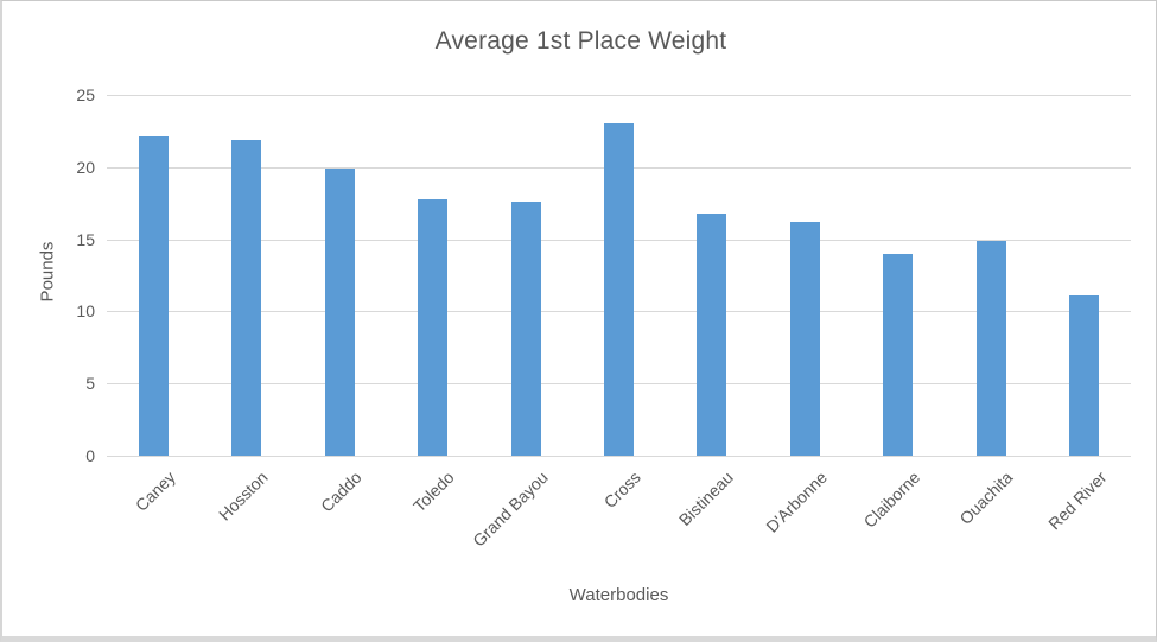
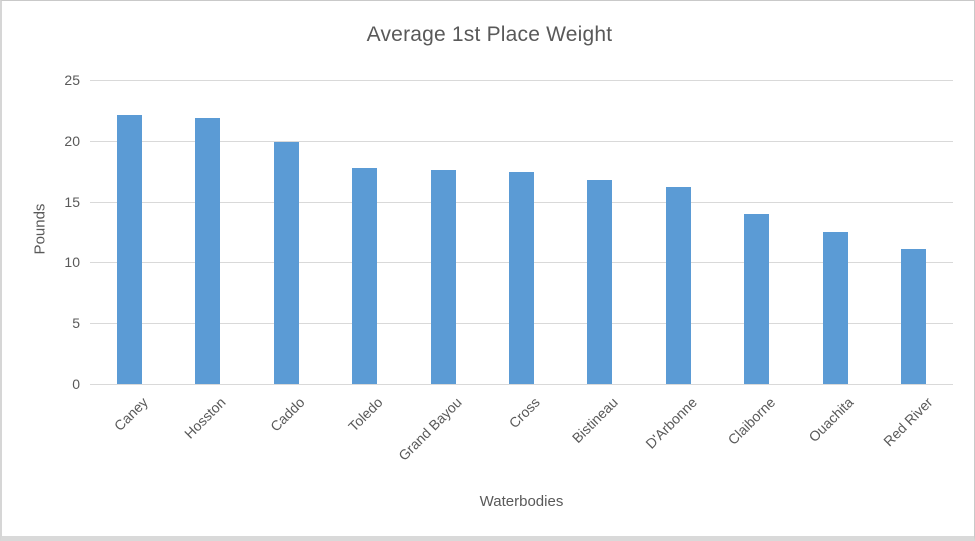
Cross: 23.0 -> 17.4
Ouachita: 14.9 -> 12.5
